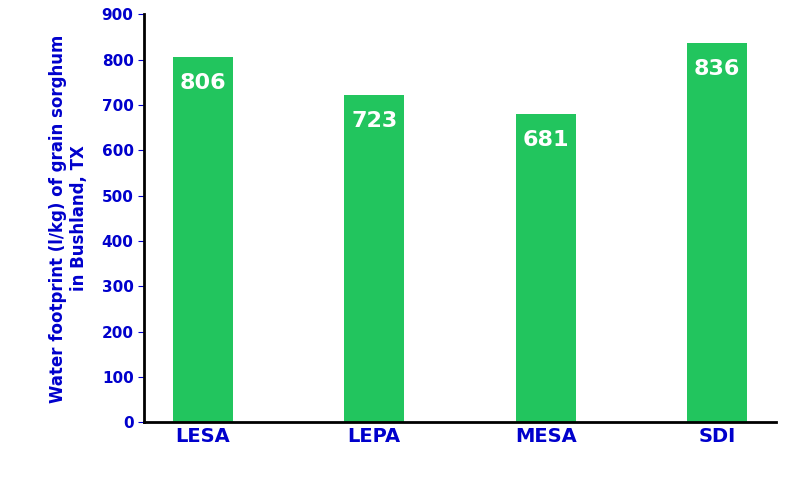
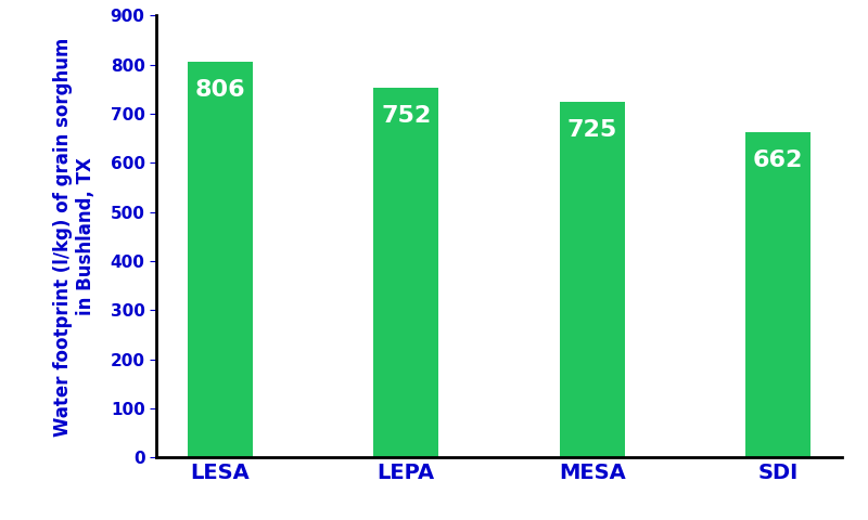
LEPA: 723 -> 752
MESA: 681 -> 725
SDI: 836 -> 662
